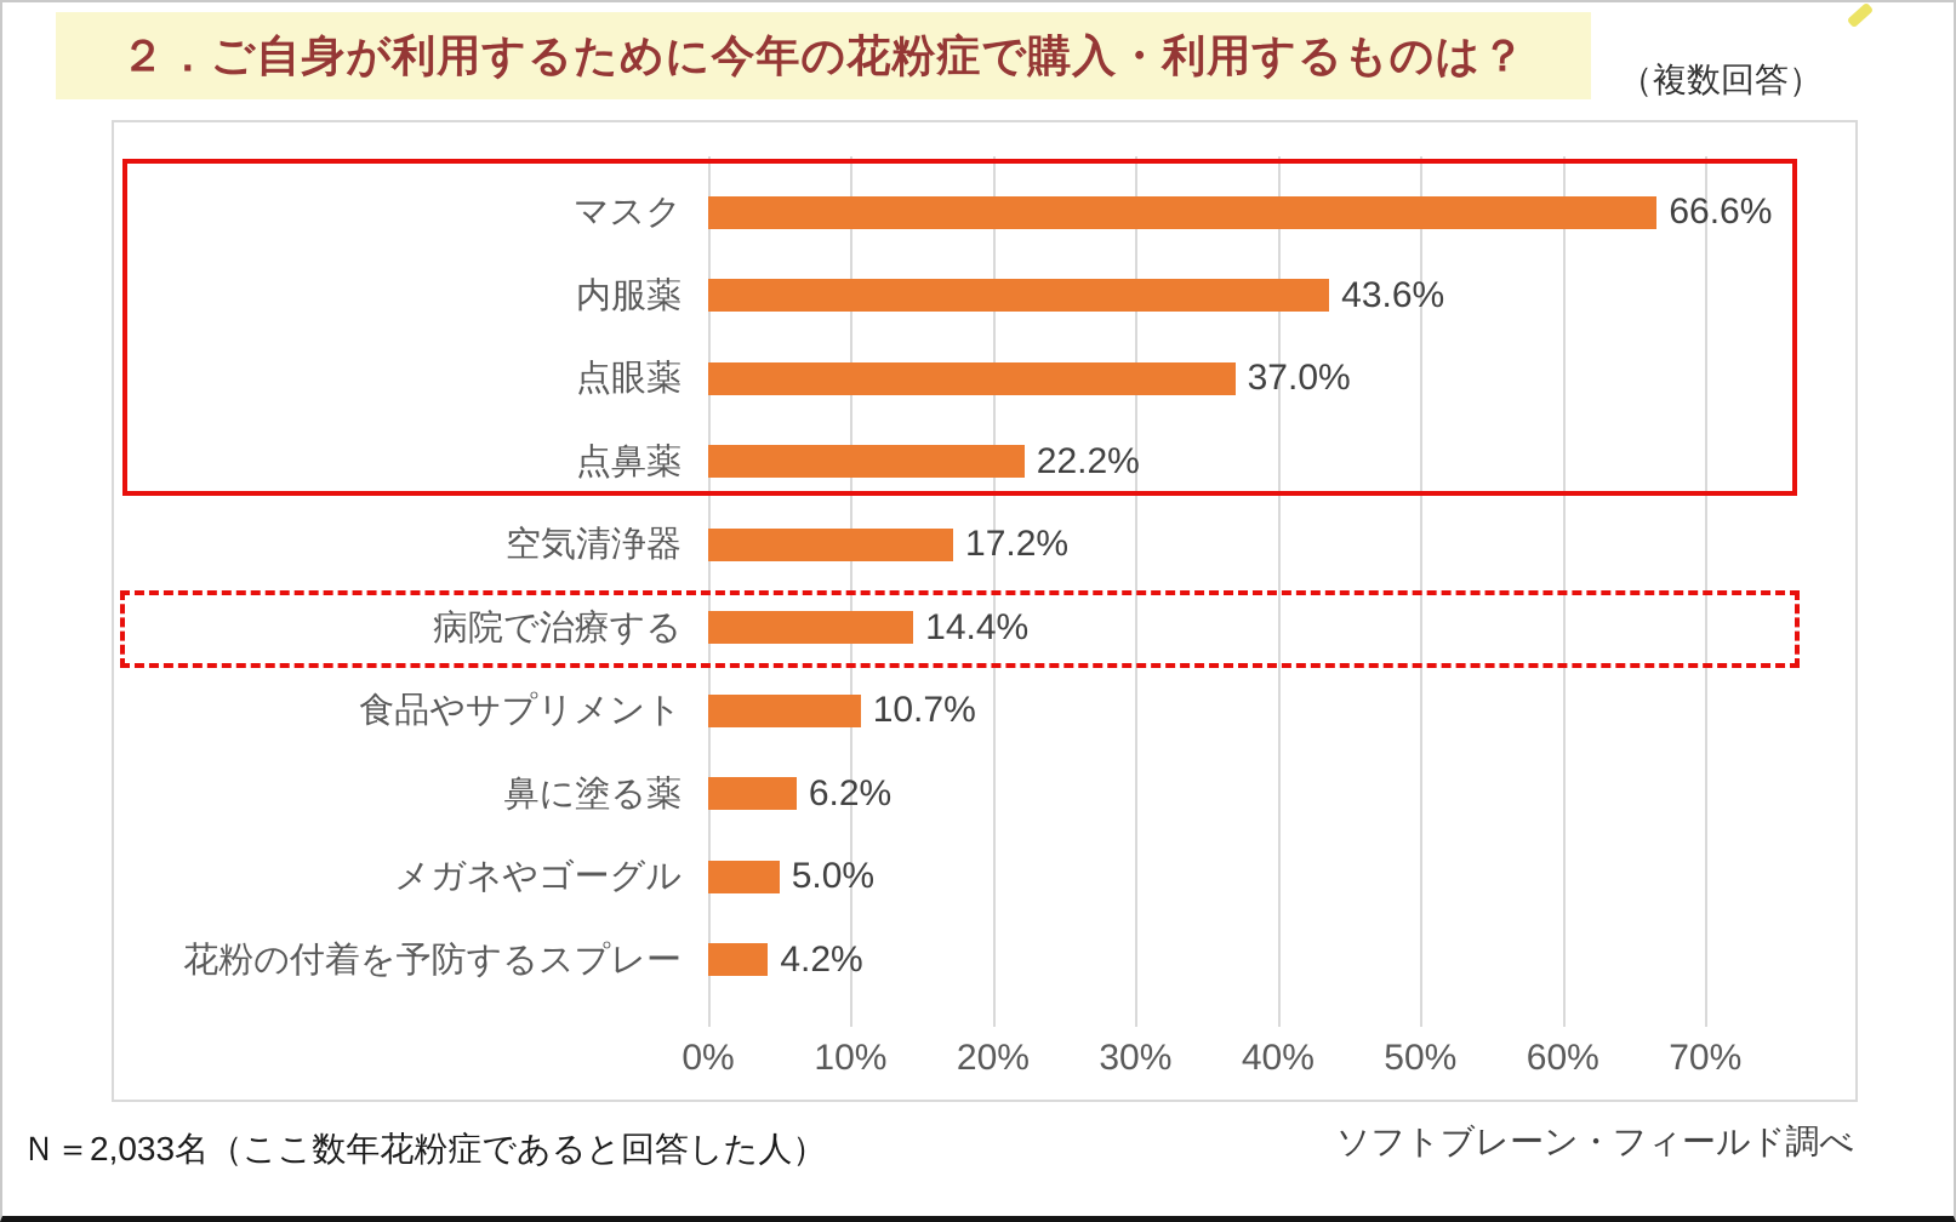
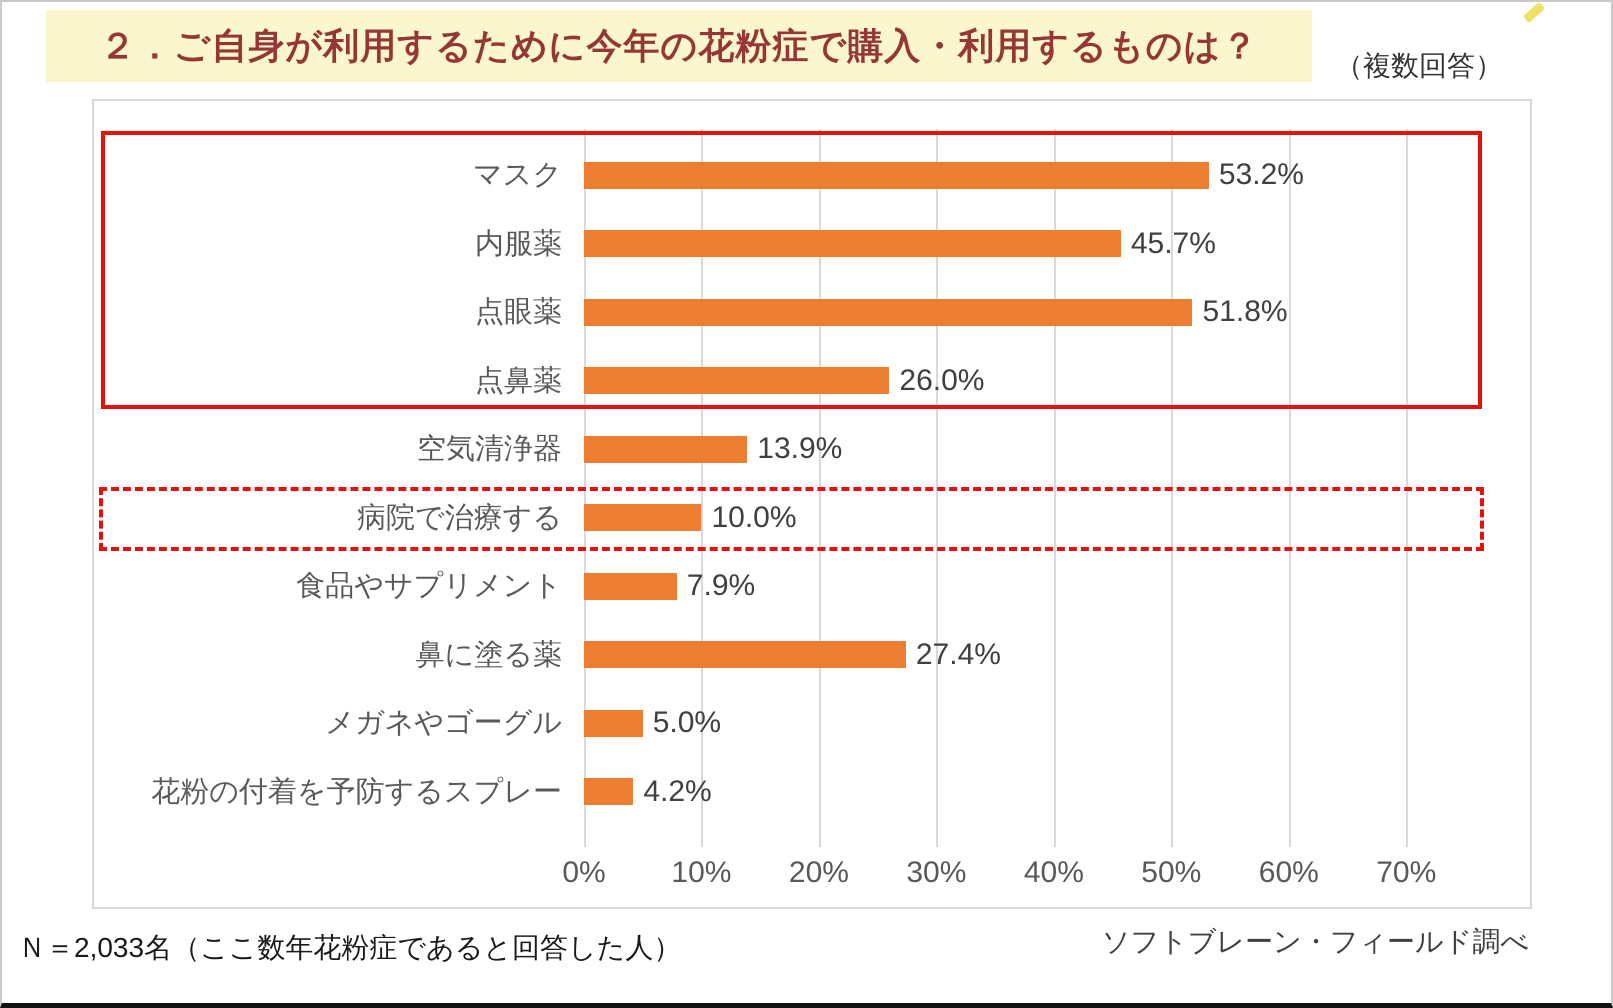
マスク: 66.6% -> 53.2%
内服薬: 43.6% -> 45.7%
点眼薬: 37.0% -> 51.8%
点鼻薬: 22.2% -> 26.0%
空気清浄器: 17.2% -> 13.9%
病院で治療する: 14.4% -> 10.0%
食品やサプリメント: 10.7% -> 7.9%
鼻に塗る薬: 6.2% -> 27.4%
